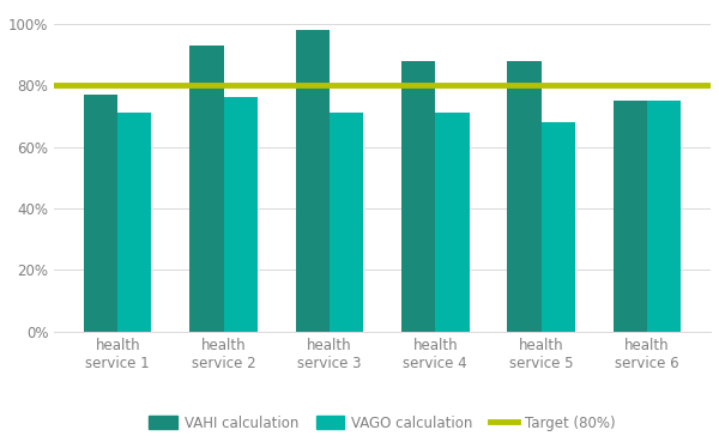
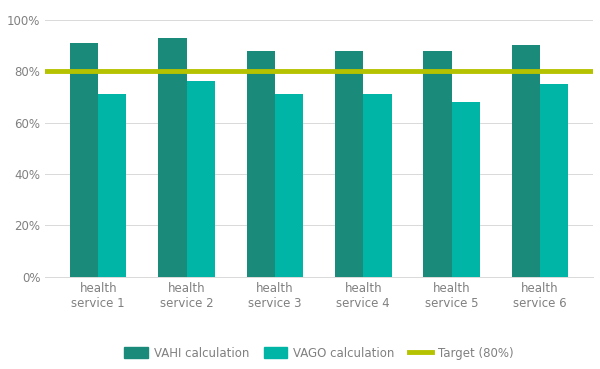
VAHI calculation/health service 1: 77% -> 91%
VAHI calculation/health service 3: 98% -> 88%
VAHI calculation/health service 6: 75% -> 90%
